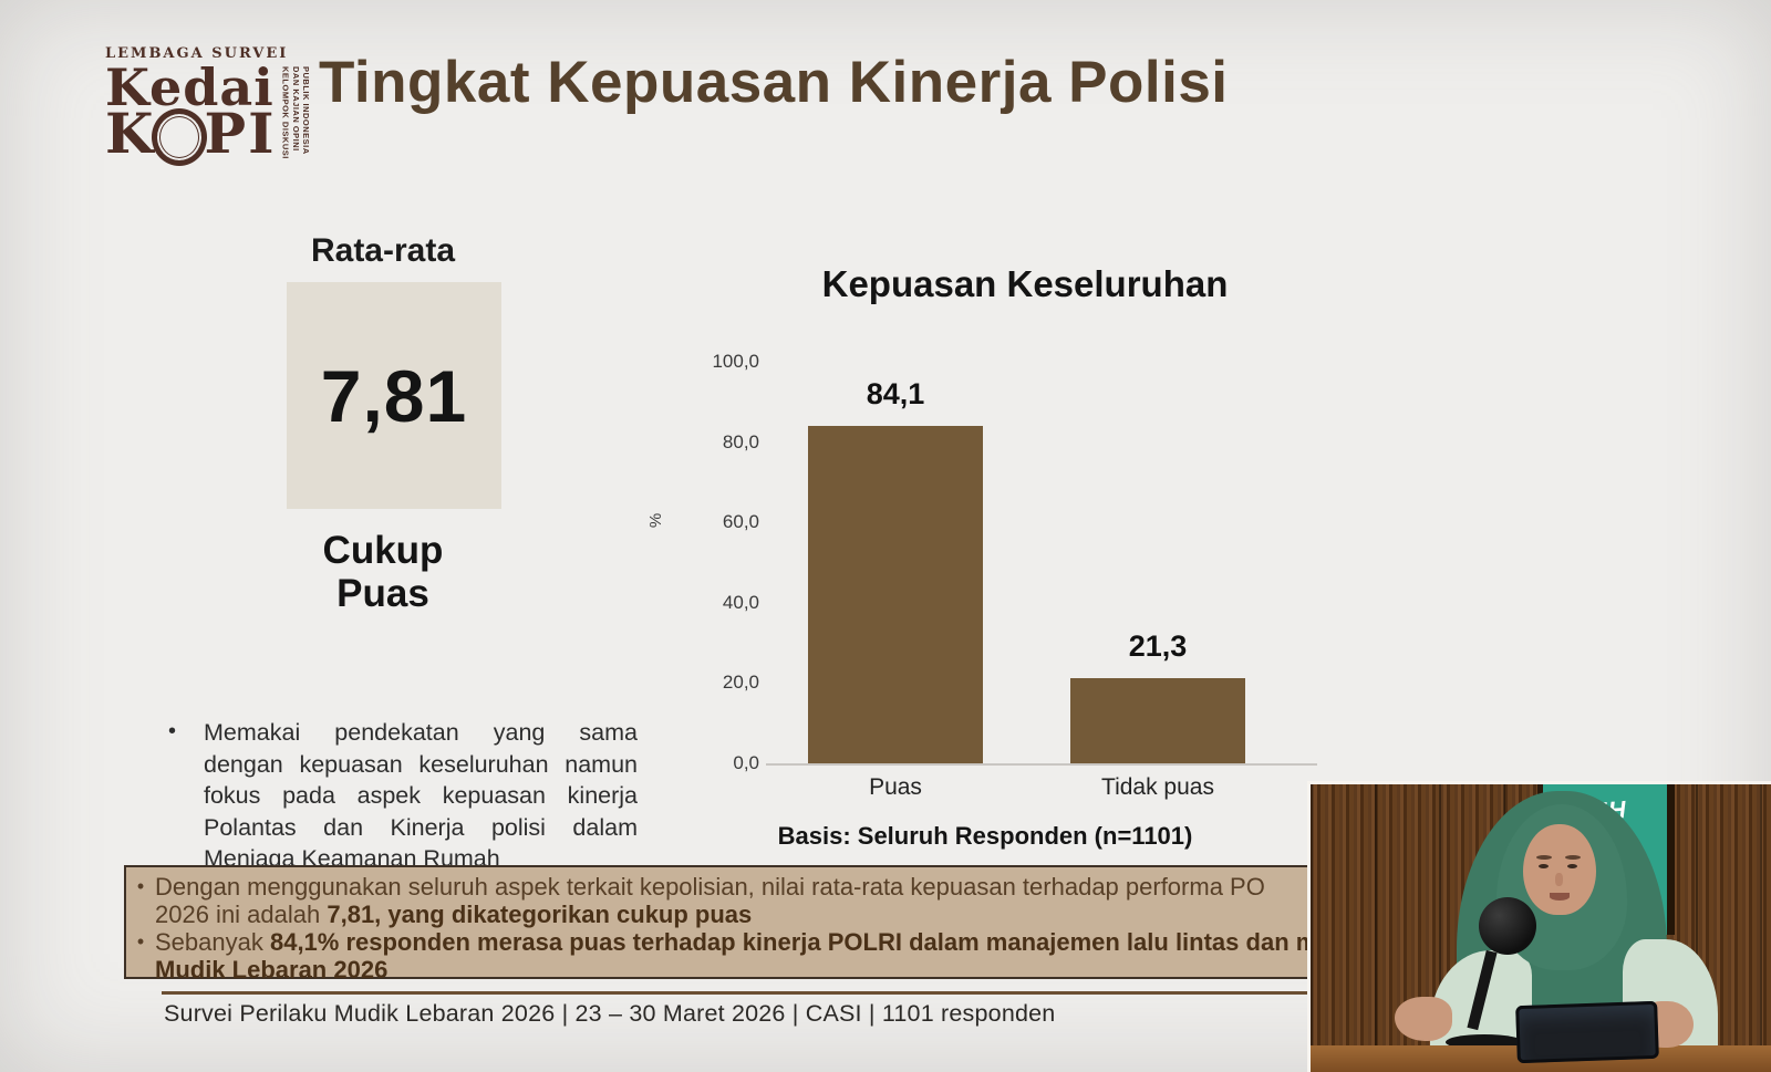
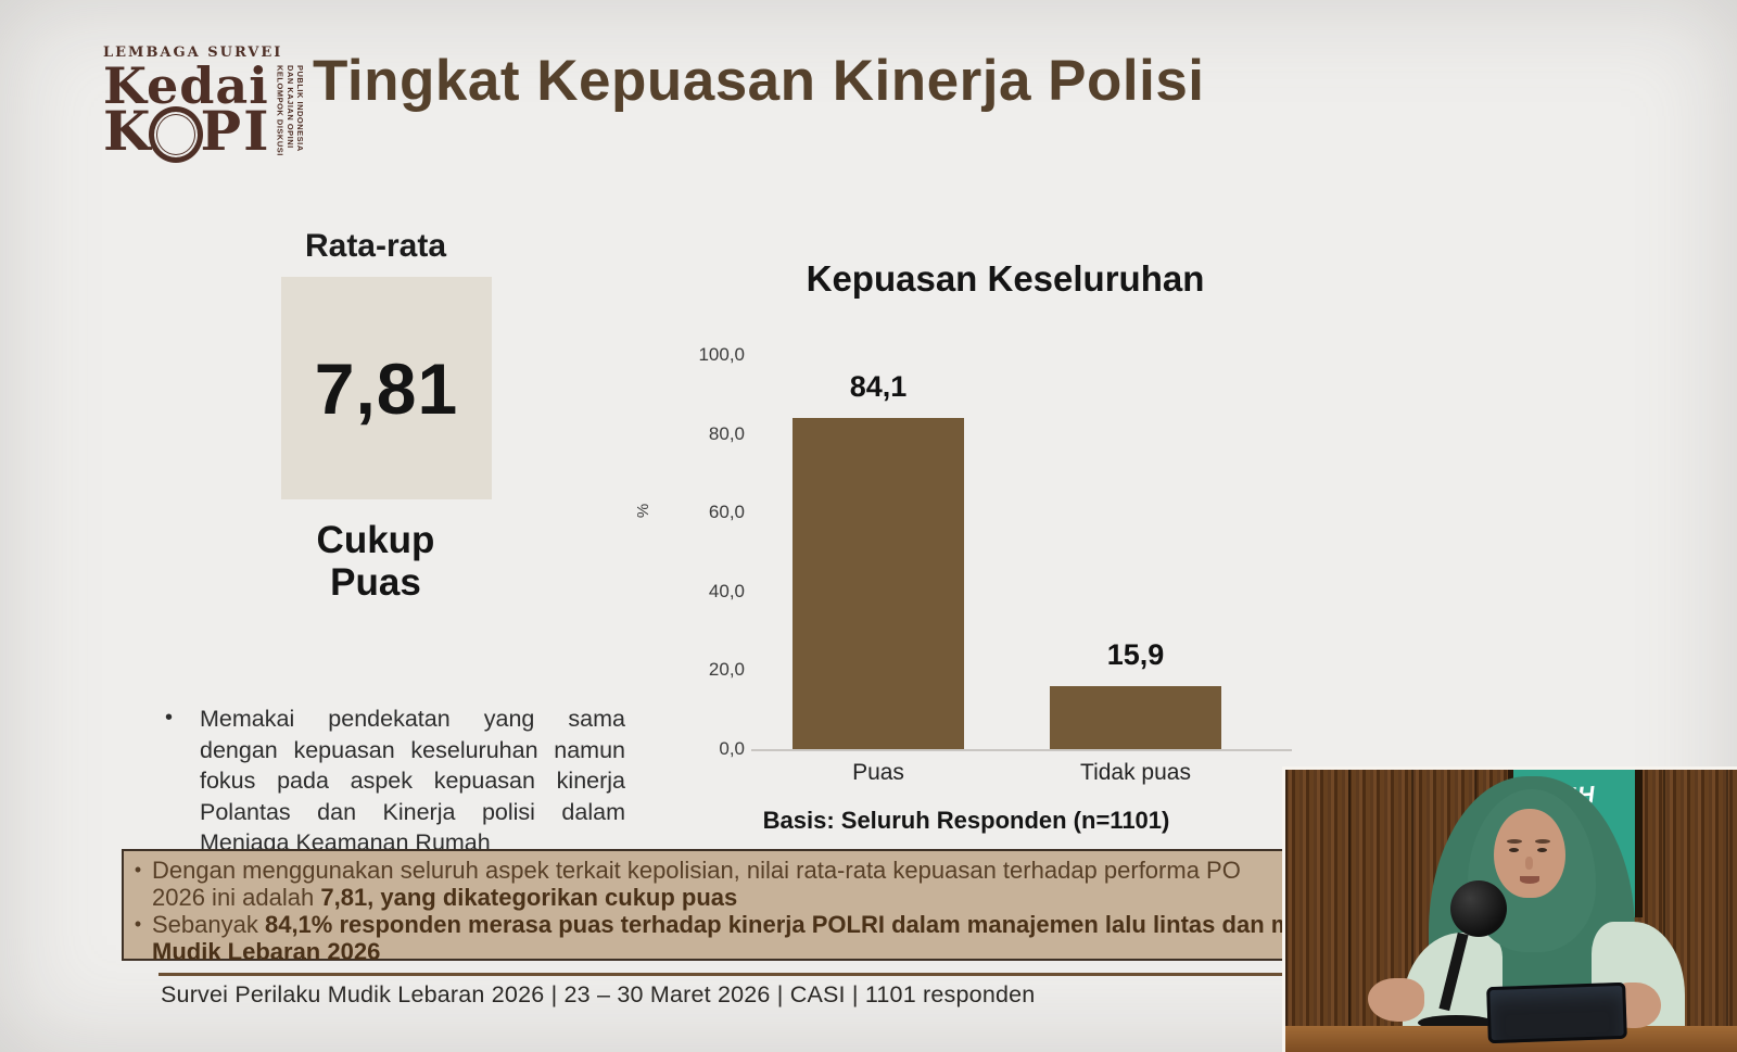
Tidak puas: 21,3 -> 15,9
